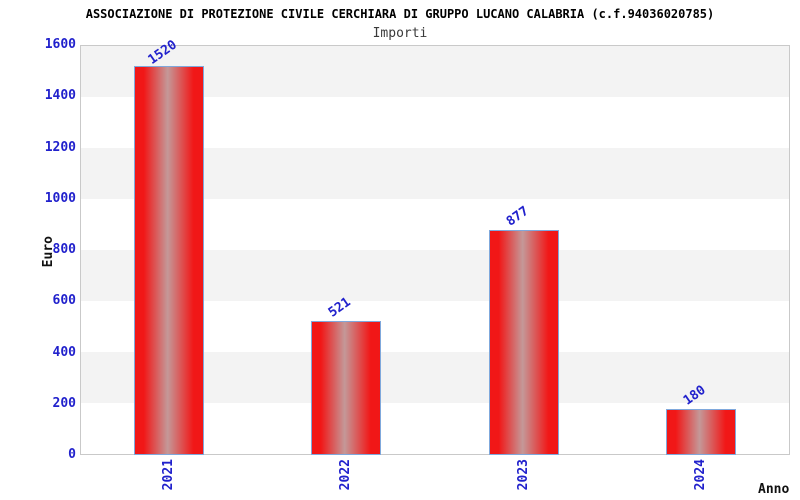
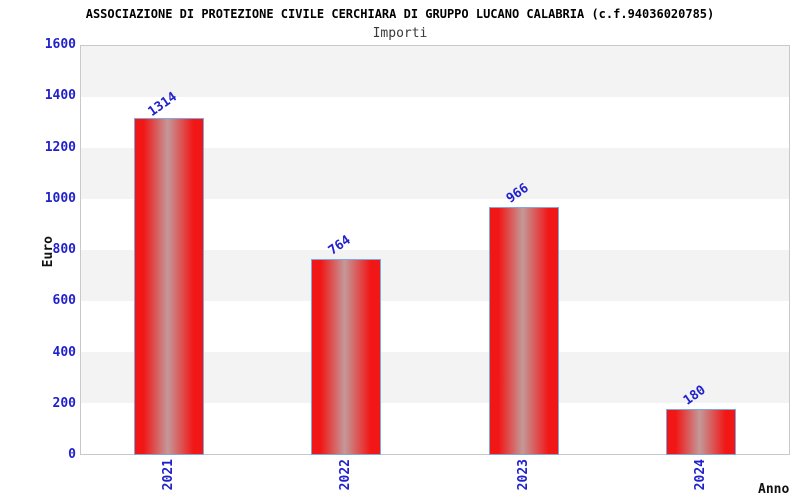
2021: 1520 -> 1314
2022: 521 -> 764
2023: 877 -> 966
